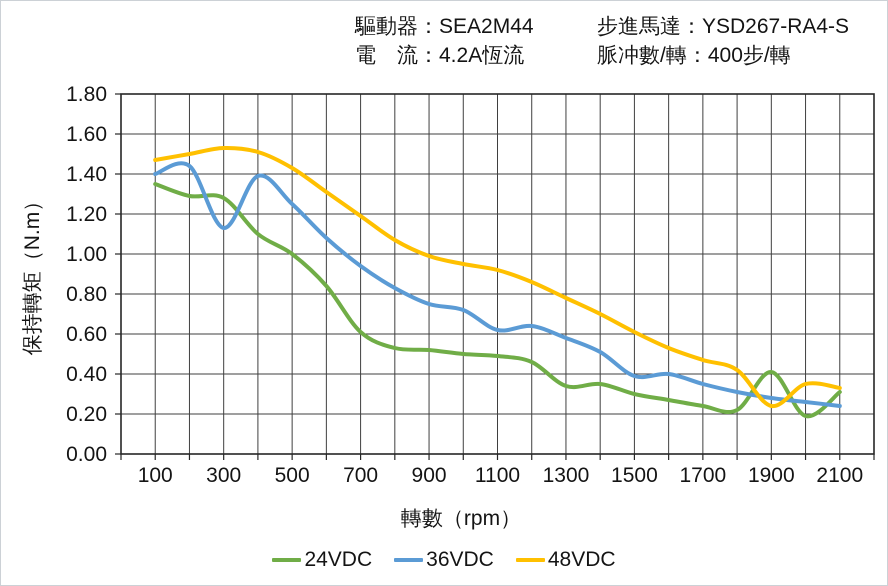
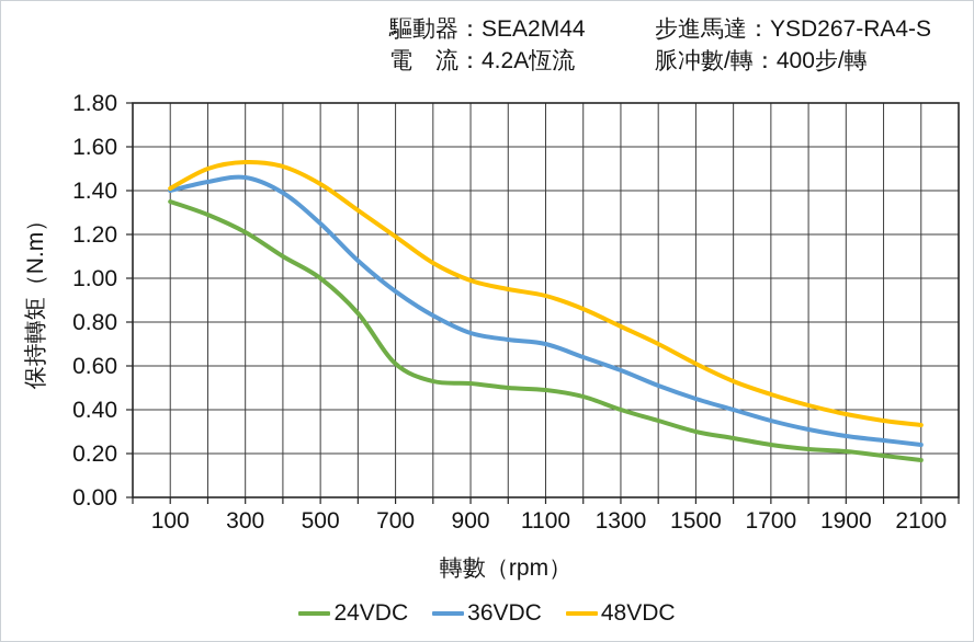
48VDC/100: 1.47 -> 1.41
24VDC/300: 1.28 -> 1.21
36VDC/300: 1.13 -> 1.46
36VDC/1100: 0.62 -> 0.70
24VDC/1300: 0.34 -> 0.40
36VDC/1500: 0.39 -> 0.45
24VDC/1900: 0.41 -> 0.21
48VDC/1900: 0.24 -> 0.38
24VDC/2100: 0.31 -> 0.17
